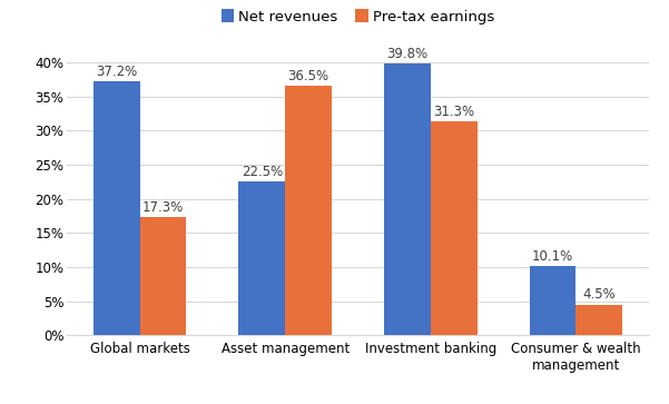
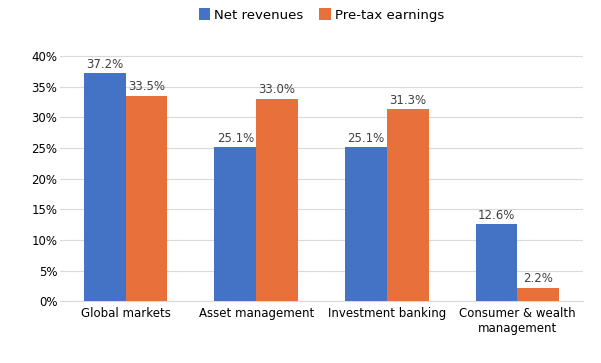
Pre-tax earnings/Global markets: 17.3% -> 33.5%
Net revenues/Asset management: 22.5% -> 25.1%
Pre-tax earnings/Asset management: 36.5% -> 33.0%
Net revenues/Investment banking: 39.8% -> 25.1%
Net revenues/Consumer & wealth management: 10.1% -> 12.6%
Pre-tax earnings/Consumer & wealth management: 4.5% -> 2.2%
